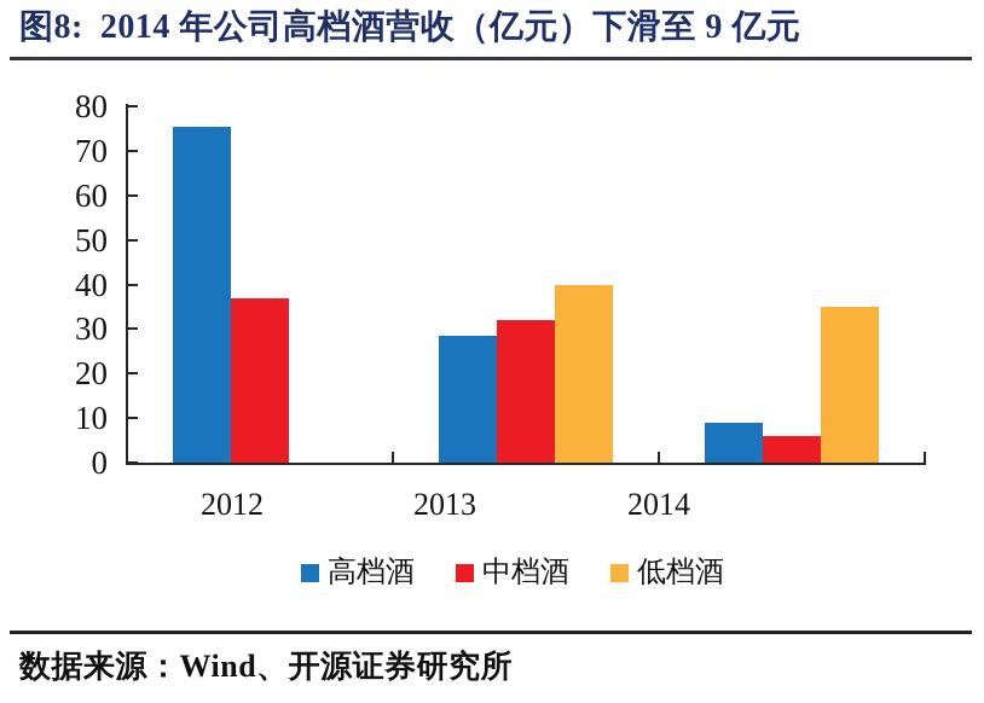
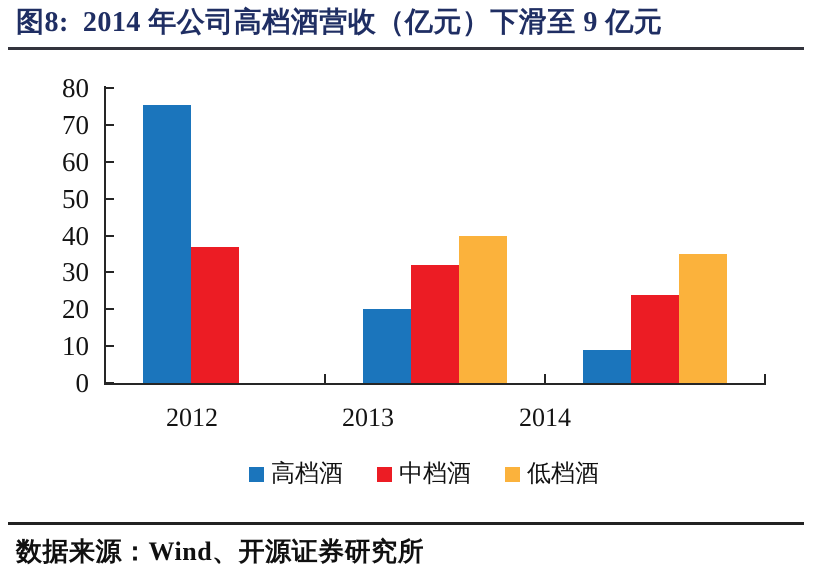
高档酒/2013: 28 -> 20
中档酒/2014: 6 -> 24
